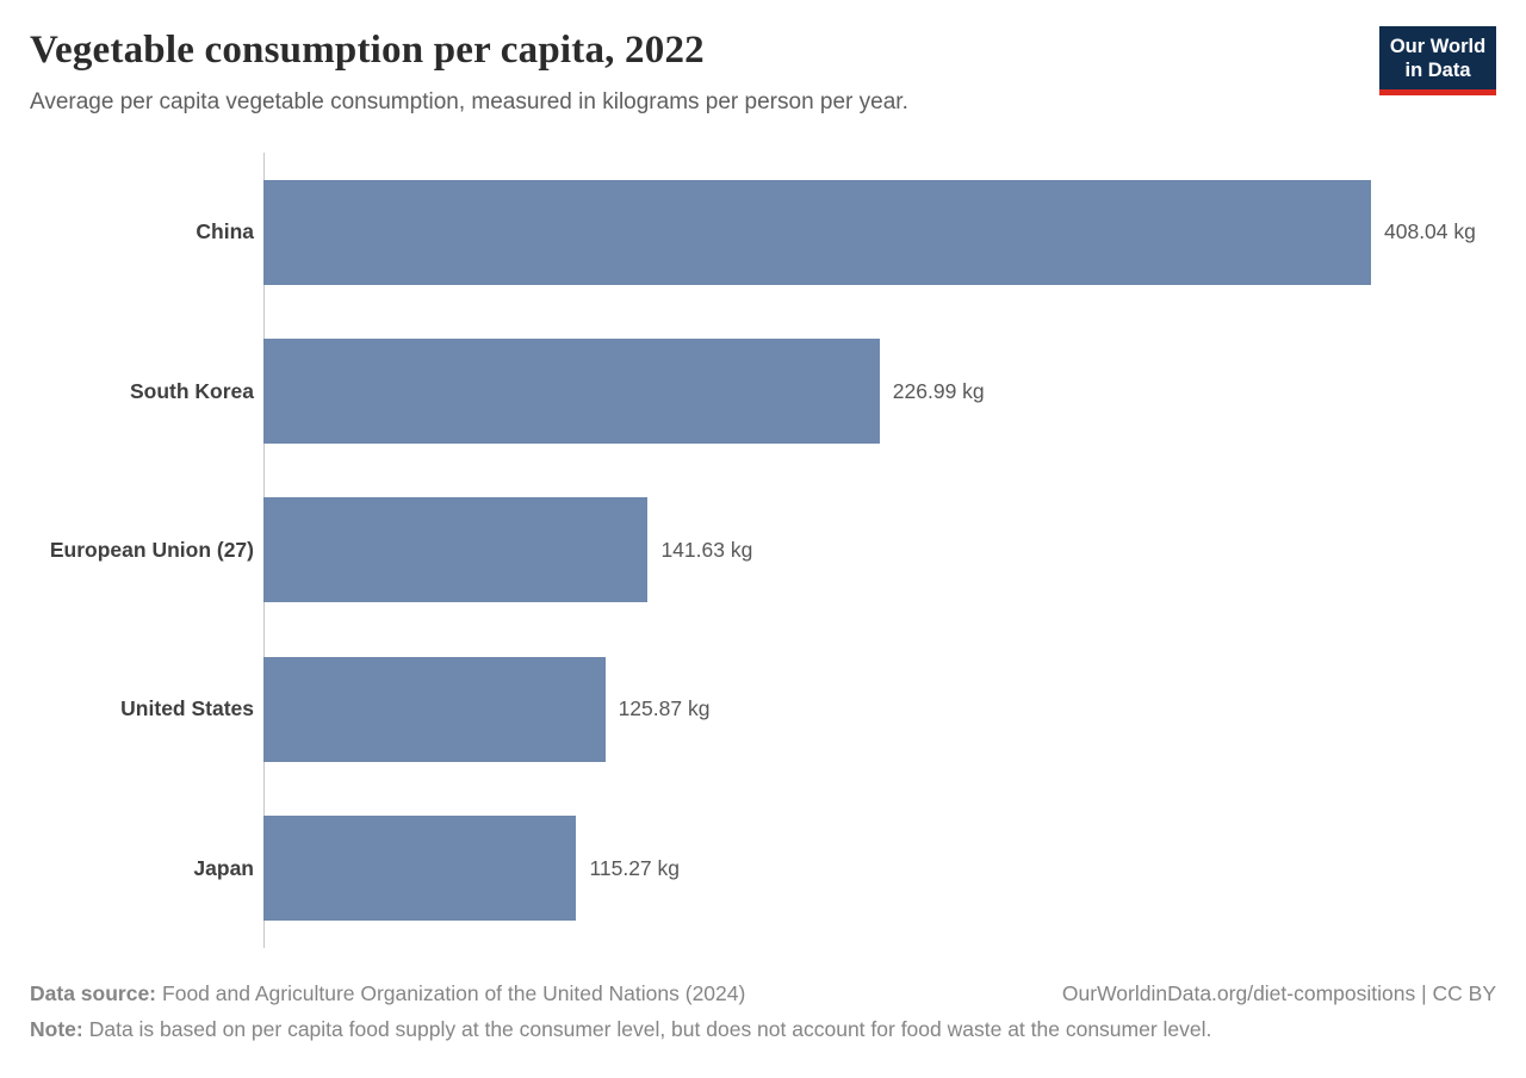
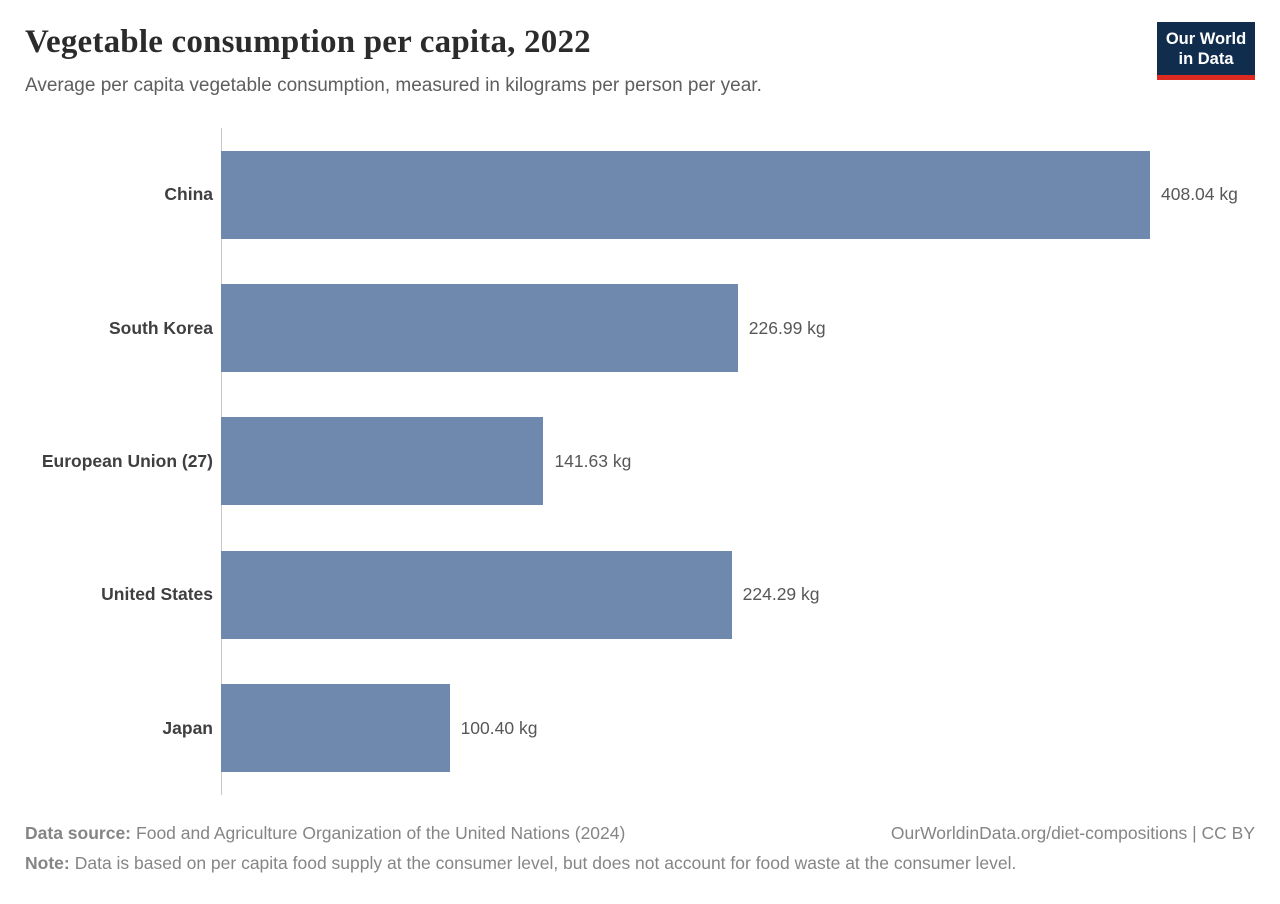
United States: 125.87 -> 224.29
Japan: 115.27 -> 100.40
